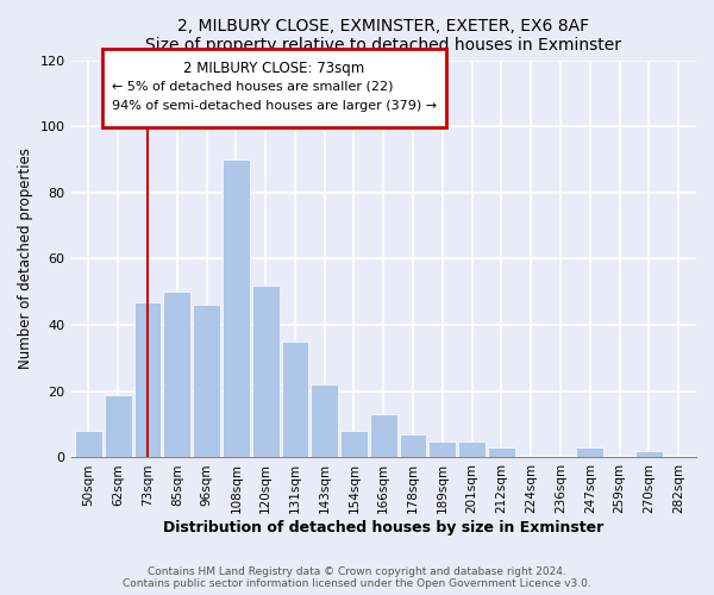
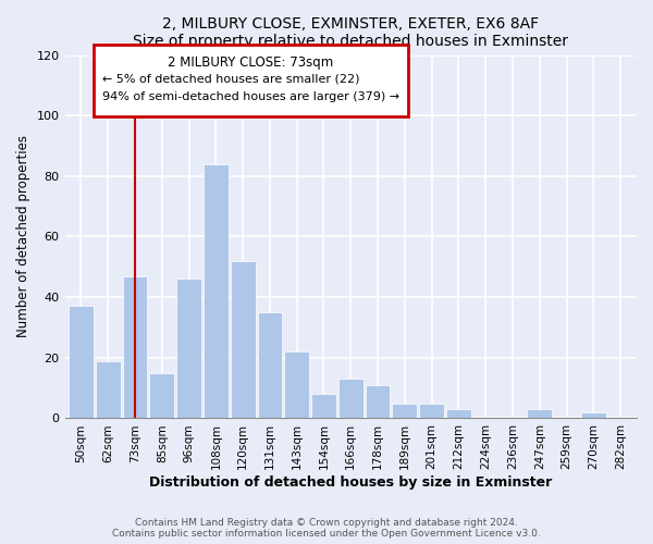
50sqm: 8 -> 37
85sqm: 50 -> 15
108sqm: 90 -> 84
178sqm: 7 -> 11
